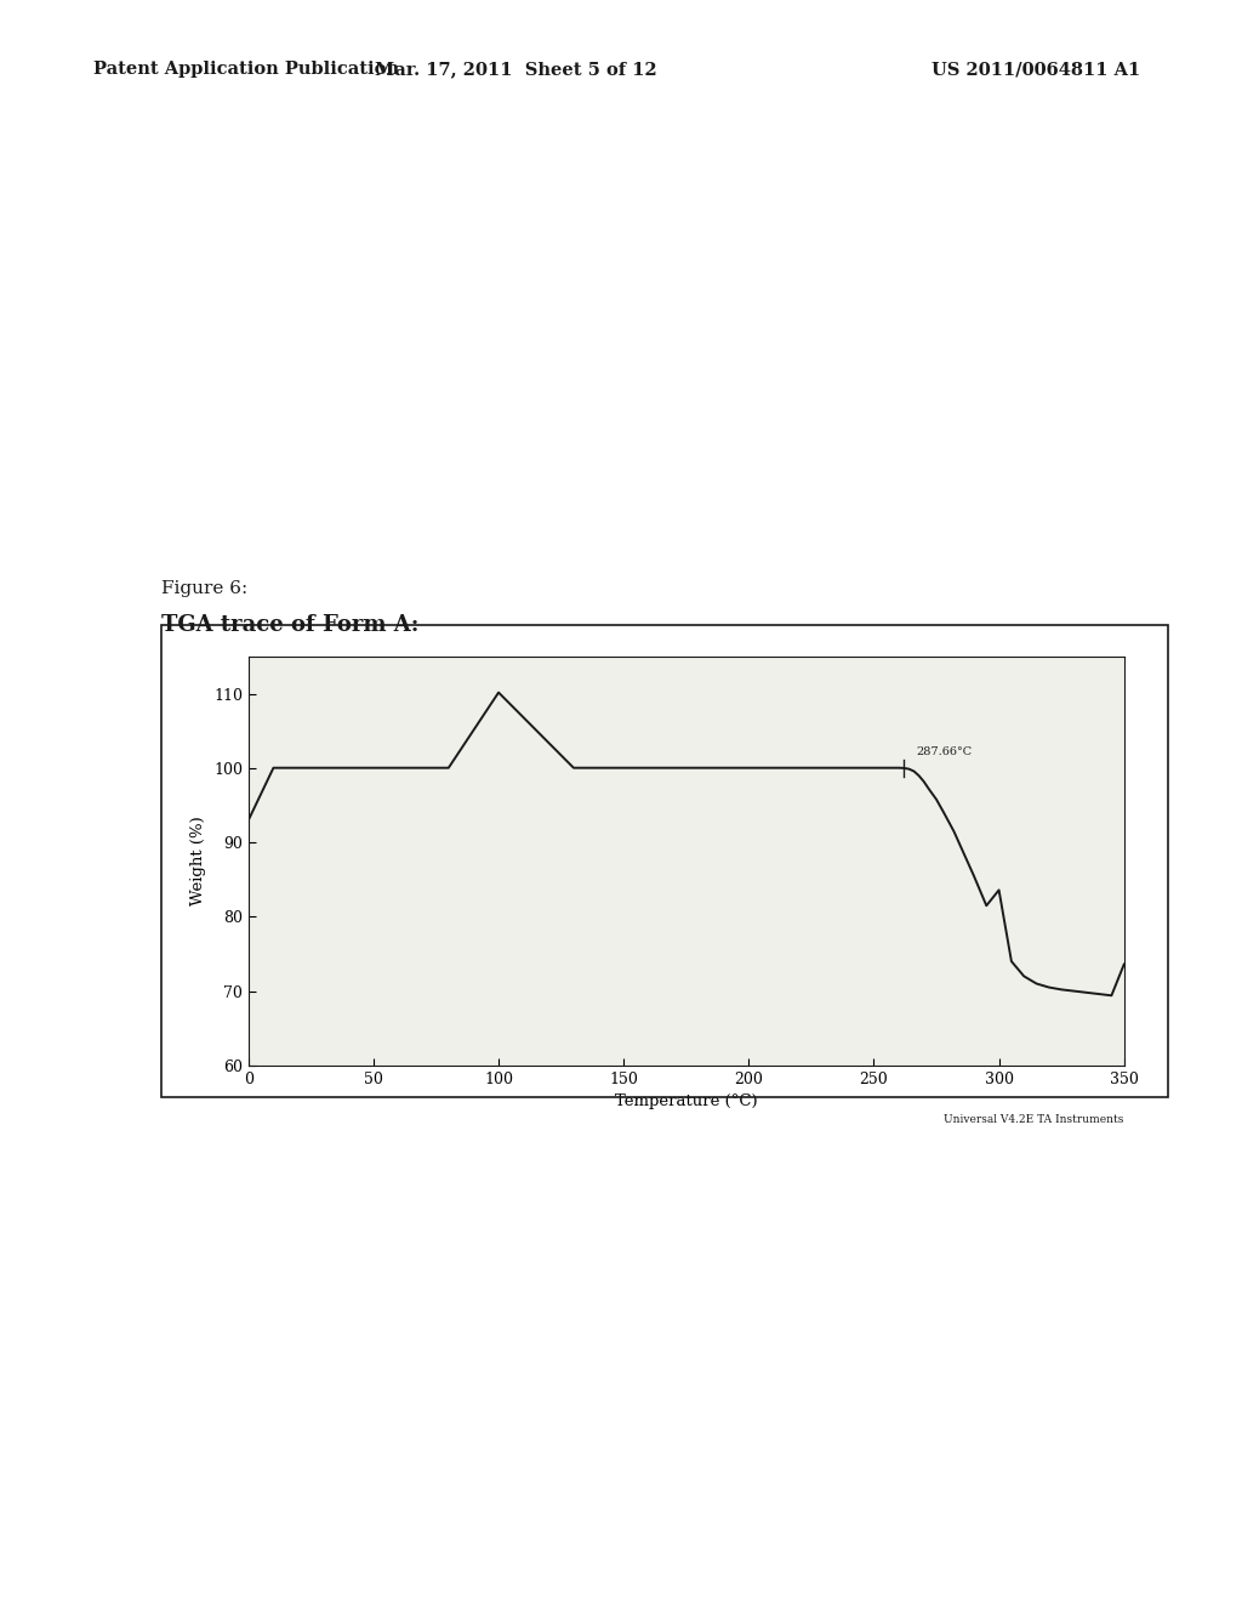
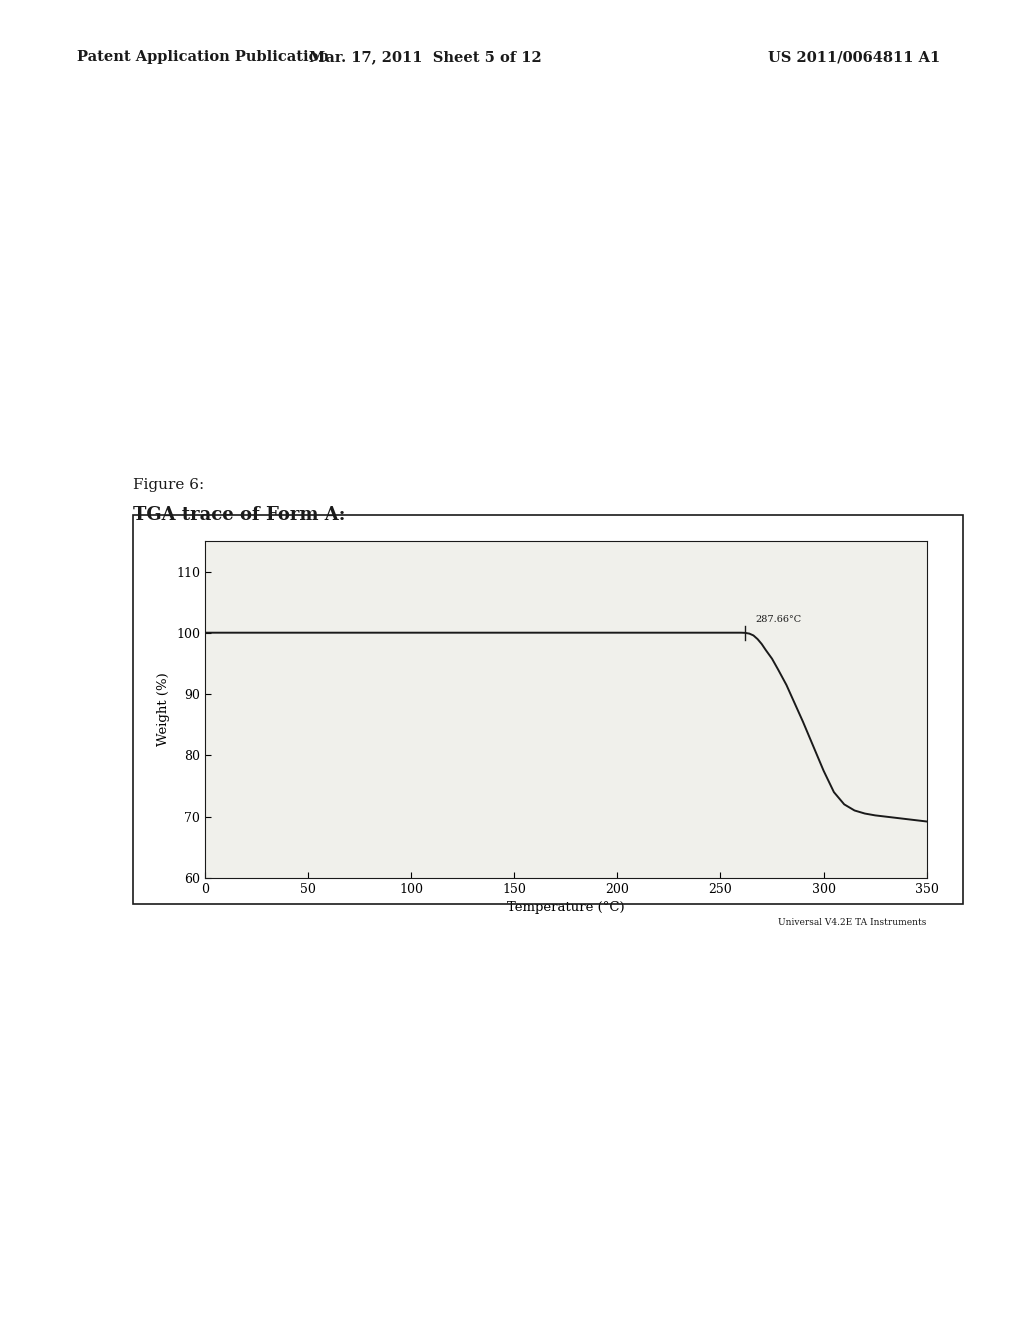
0: 93.0 -> 100.0
100: 110.2 -> 100.0
300: 83.6 -> 77.5
350: 73.6 -> 69.2
